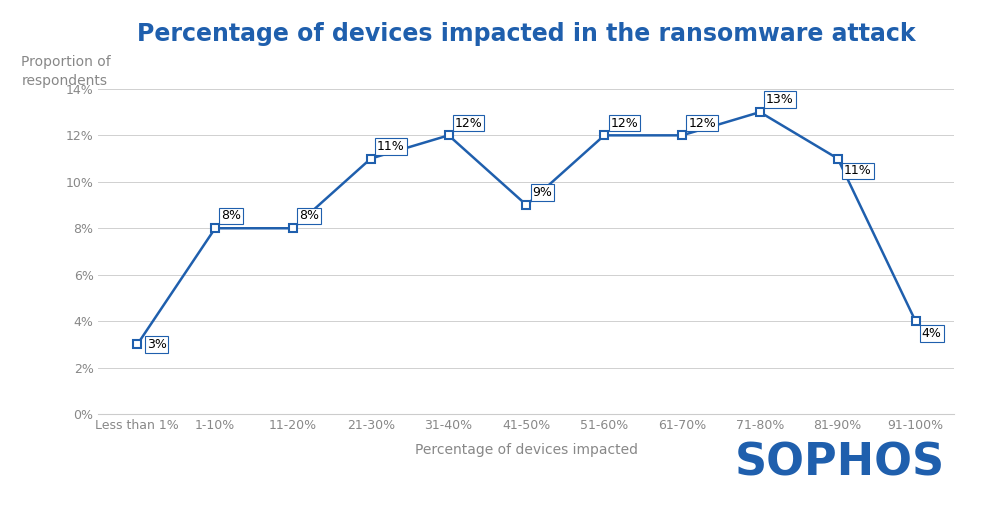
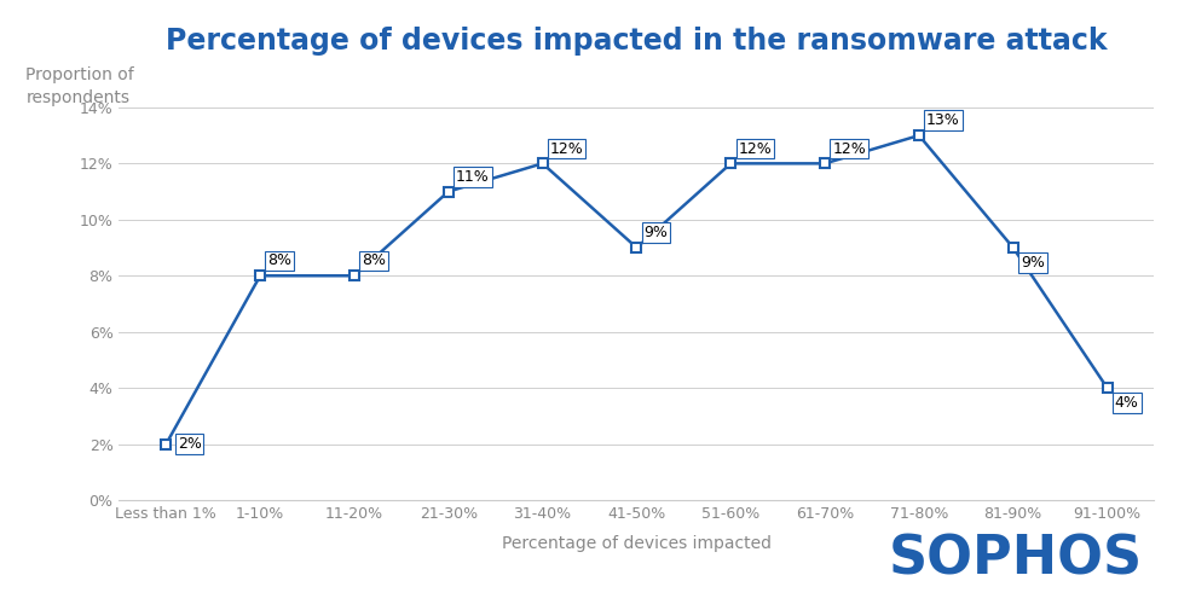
Less than 1%: 3% -> 2%
81-90%: 11% -> 9%
